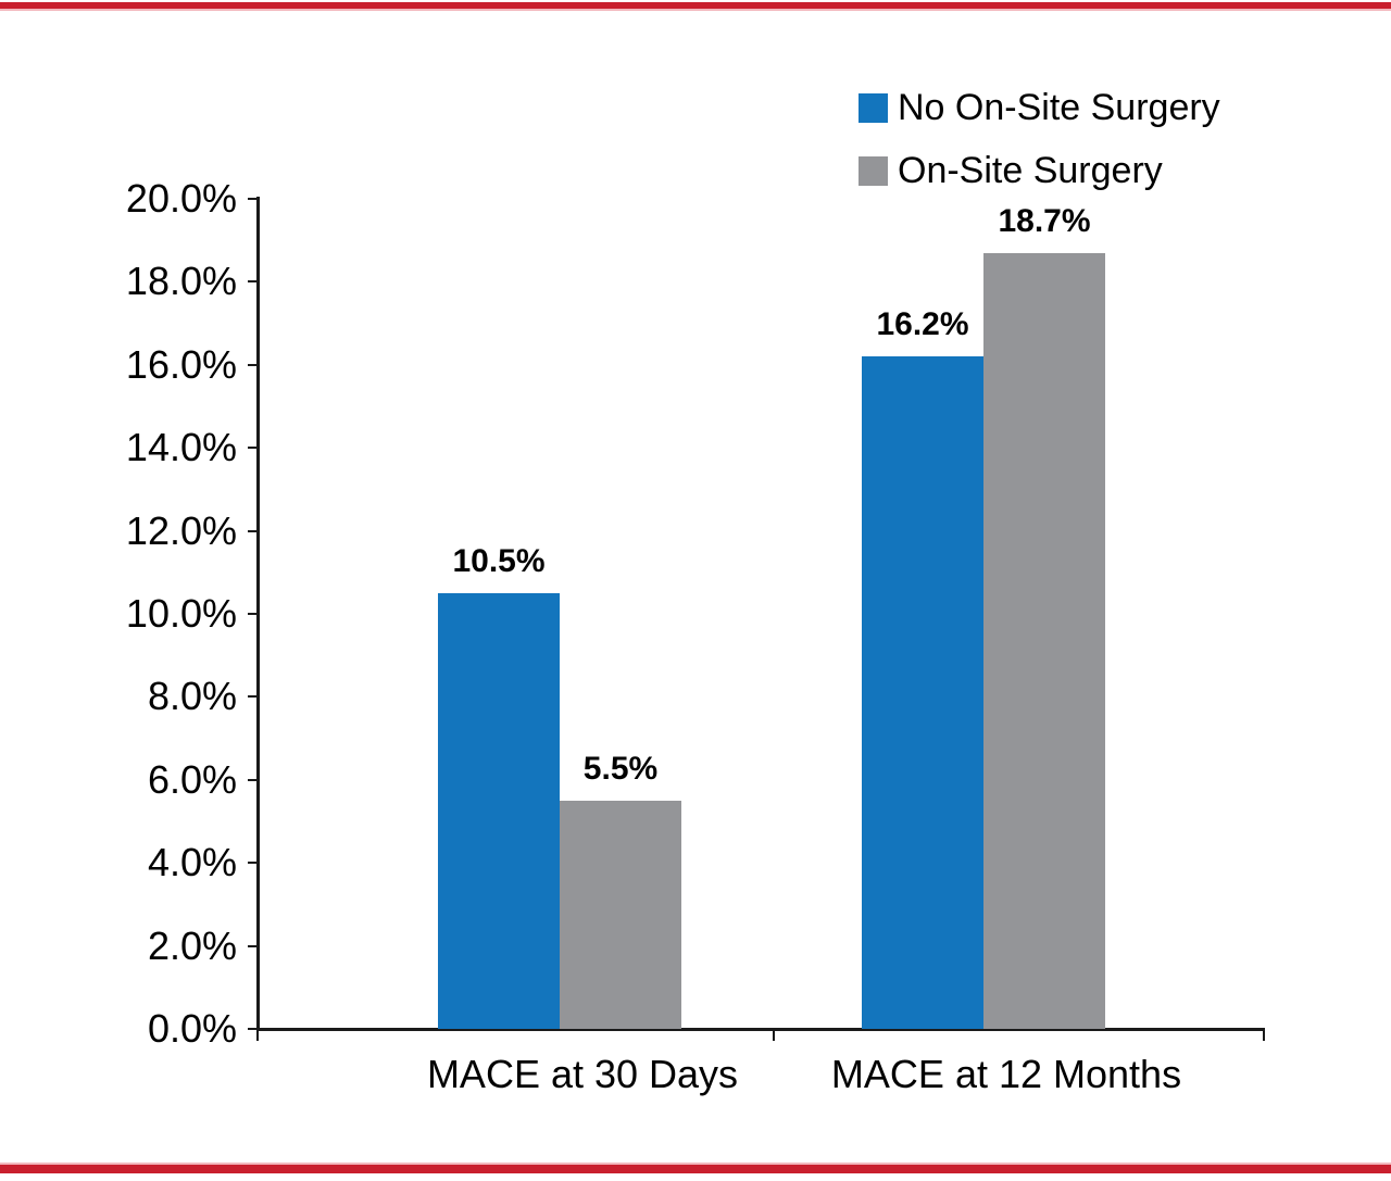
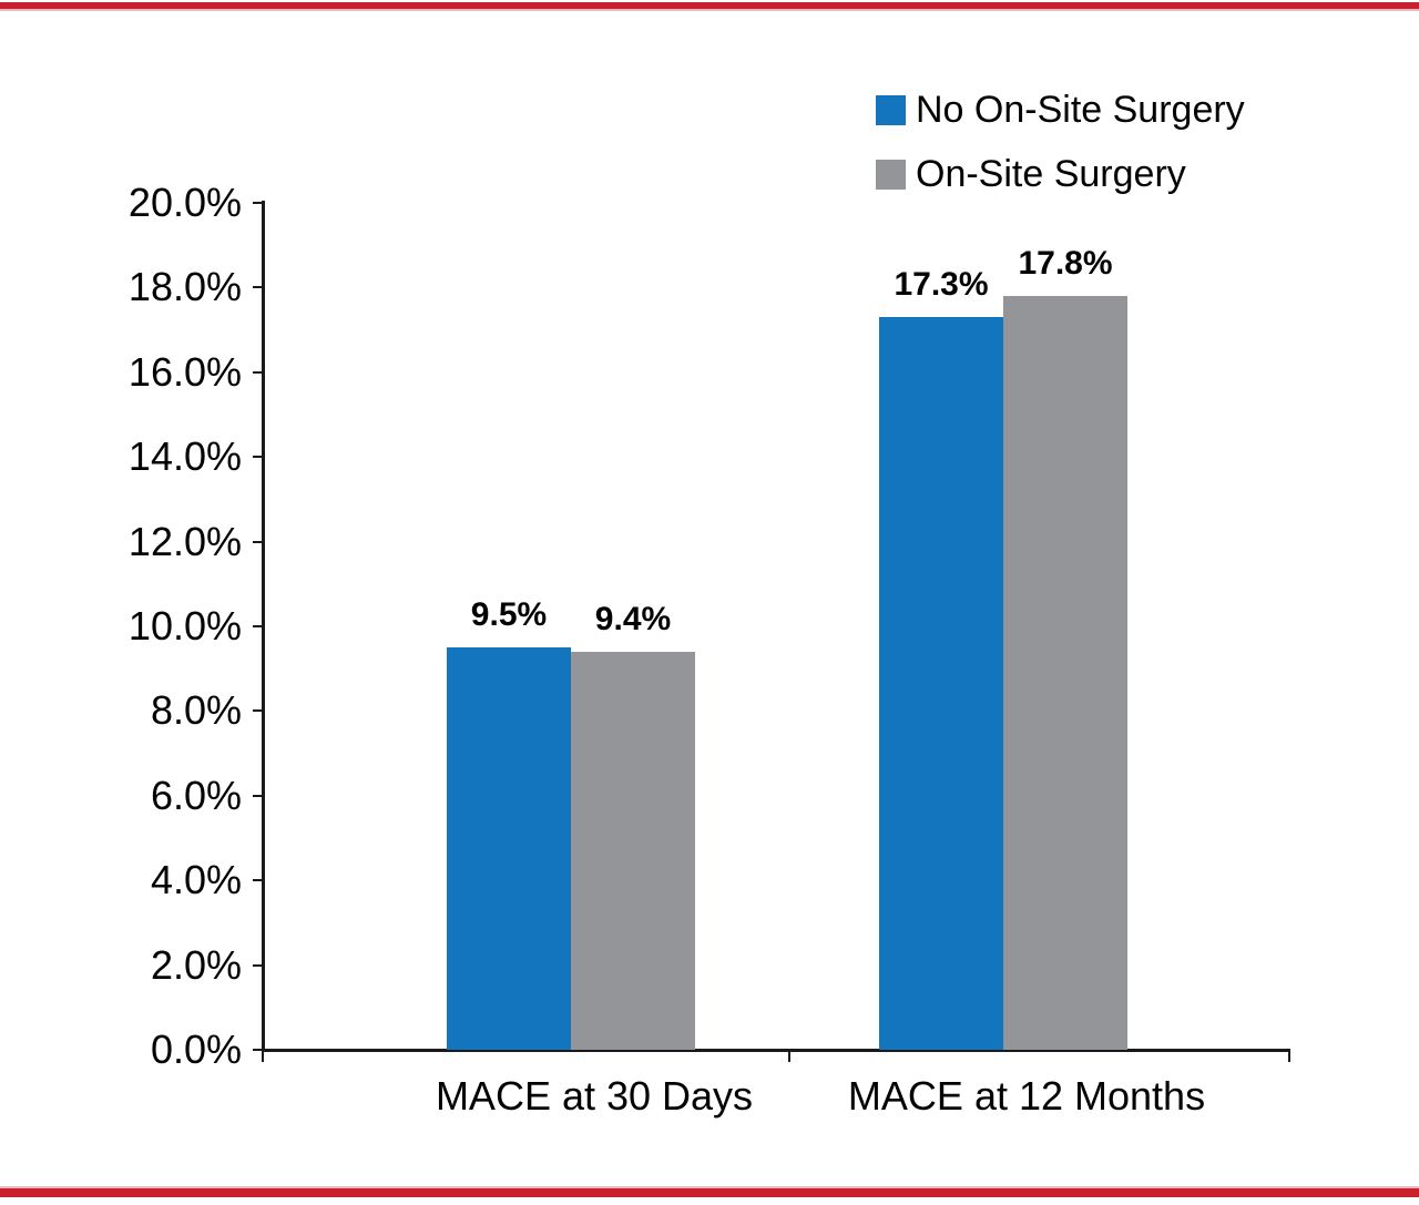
No On-Site Surgery/MACE at 30 Days: 10.5% -> 9.5%
On-Site Surgery/MACE at 30 Days: 5.5% -> 9.4%
No On-Site Surgery/MACE at 12 Months: 16.2% -> 17.3%
On-Site Surgery/MACE at 12 Months: 18.7% -> 17.8%
